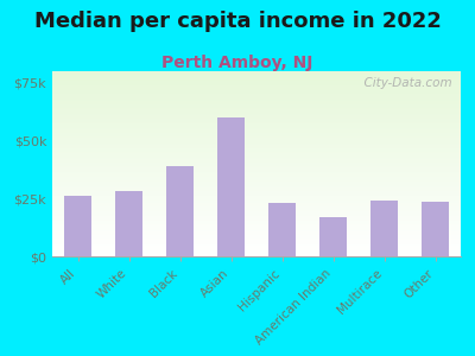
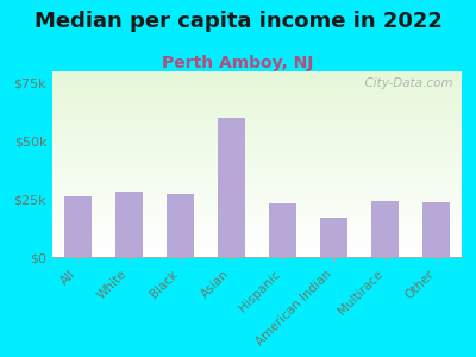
Black: $39k -> $27k
